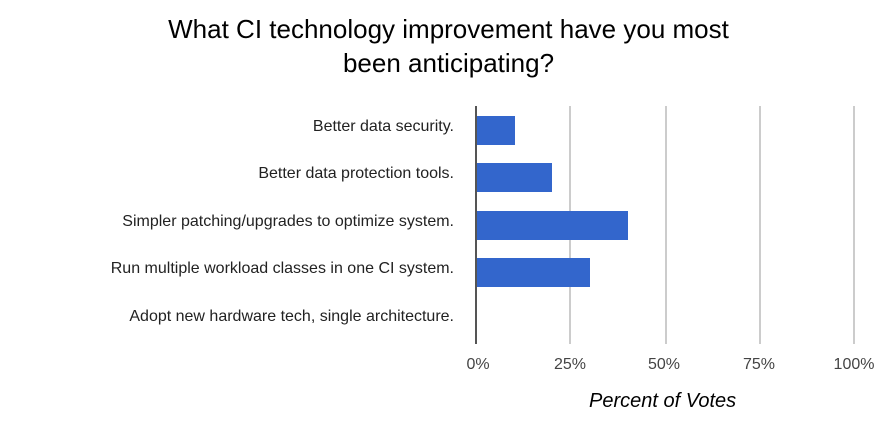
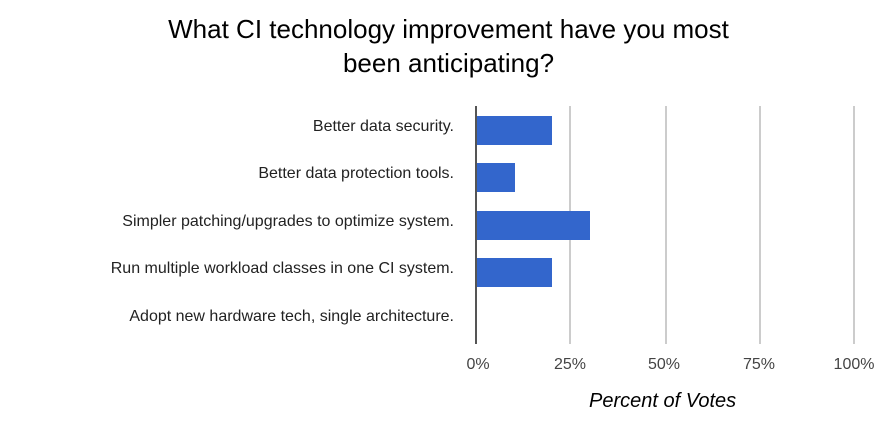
Better data security.: 10% -> 20%
Better data protection tools.: 20% -> 10%
Simpler patching/upgrades to optimize system.: 40% -> 30%
Run multiple workload classes in one CI system.: 30% -> 20%
